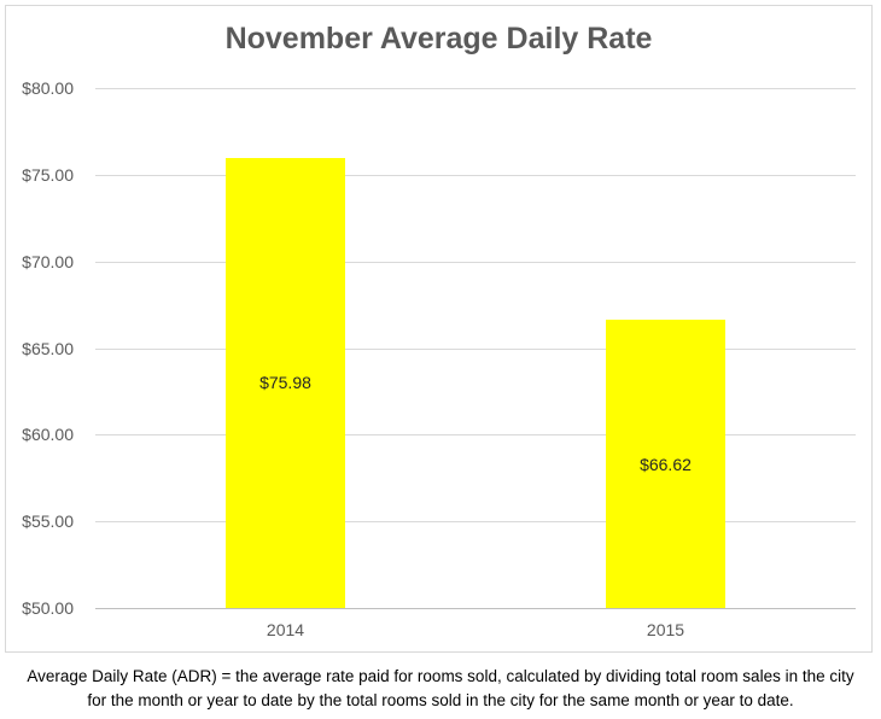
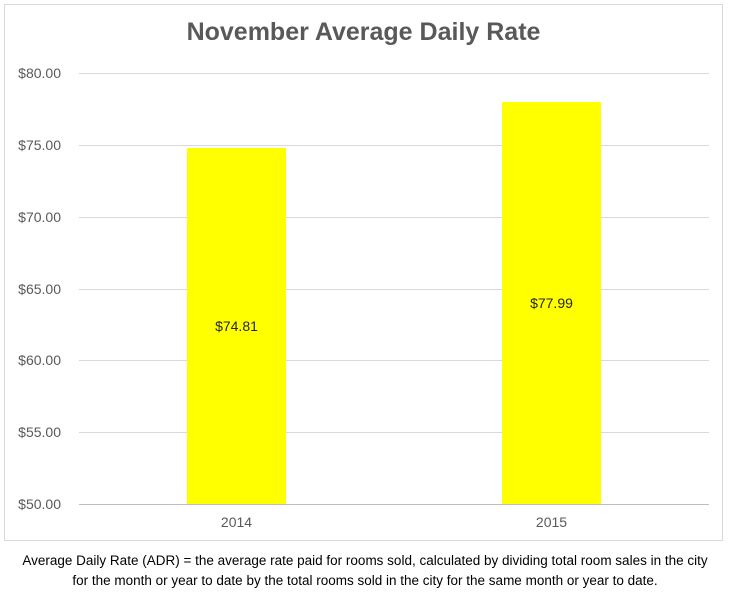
2014: $75.98 -> $74.81
2015: $66.62 -> $77.99
